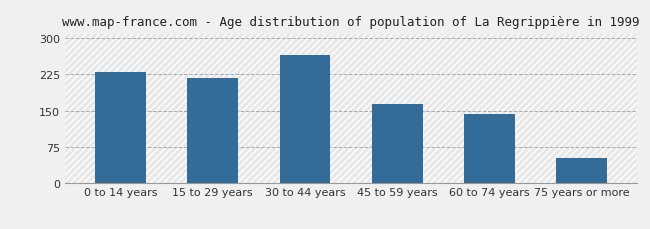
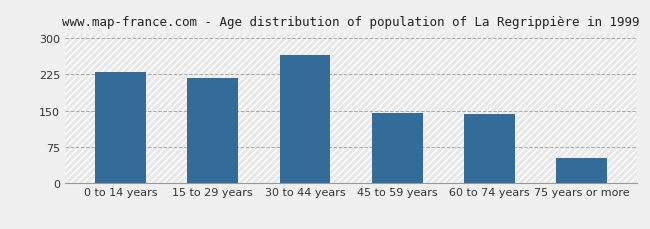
45 to 59 years: 163 -> 145
